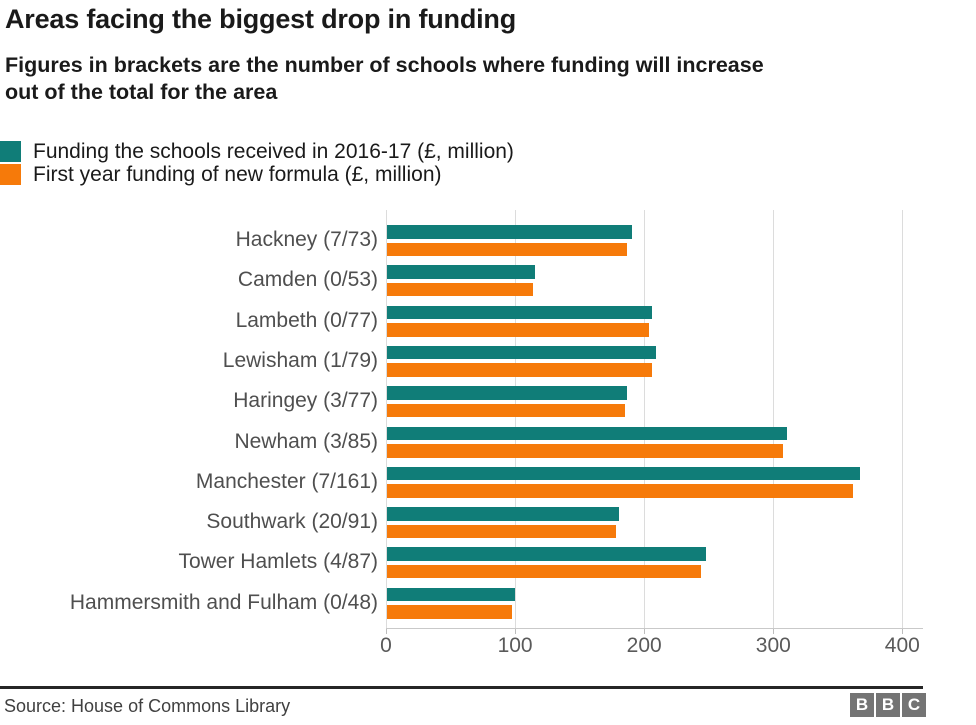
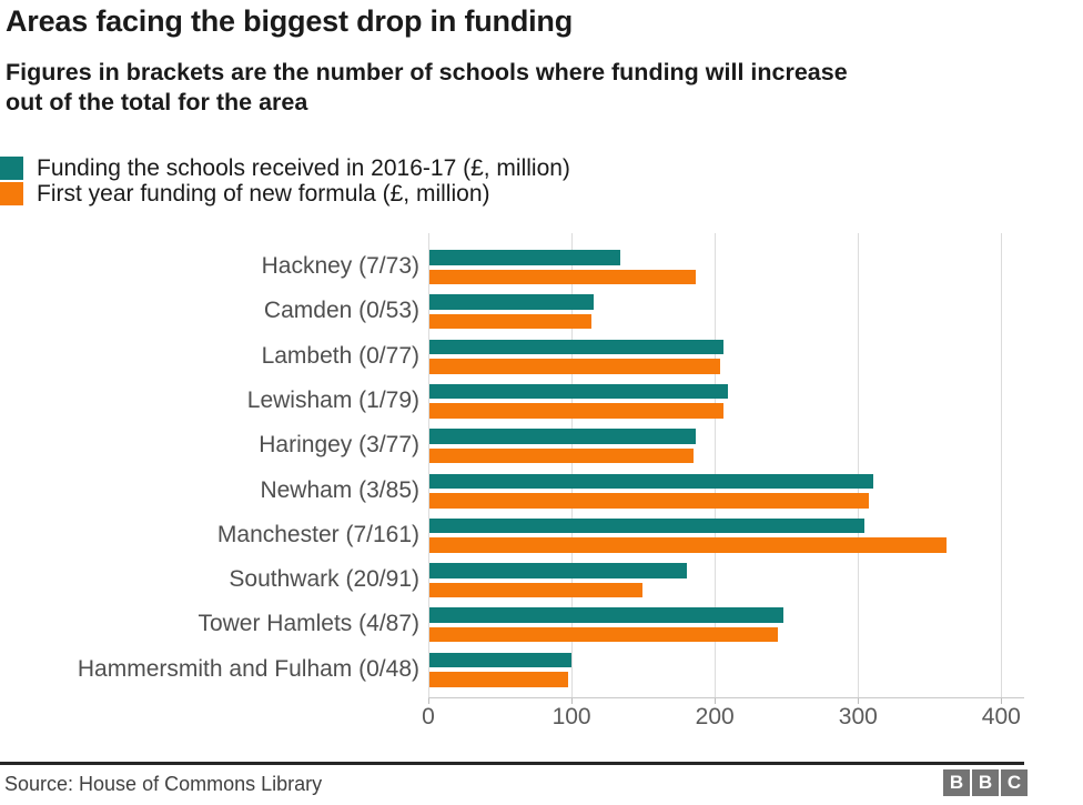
Funding the schools received in 2016-17 (£, million)/Hackney (7/73): 190 -> 133
Funding the schools received in 2016-17 (£, million)/Manchester (7/161): 366 -> 304
First year funding of new formula (£, million)/Southwark (20/91): 177 -> 149
